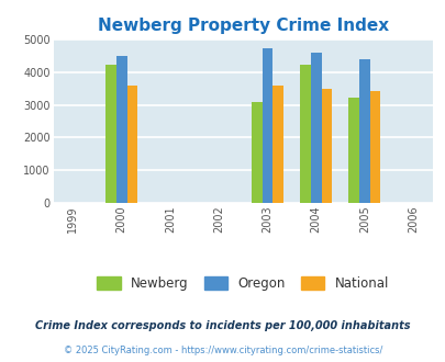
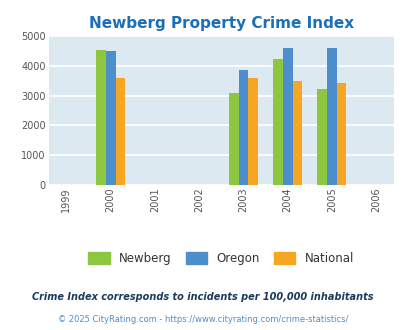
Newberg/2000: 4250 -> 4550
Oregon/2003: 4750 -> 3850
Oregon/2005: 4400 -> 4600
